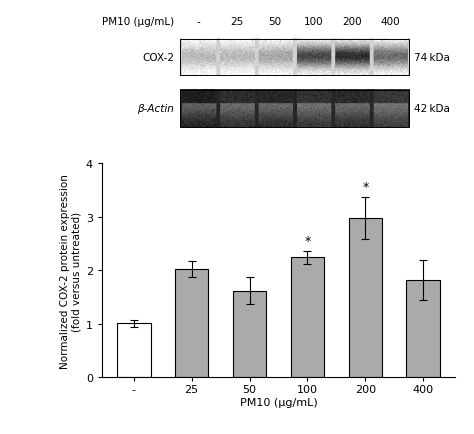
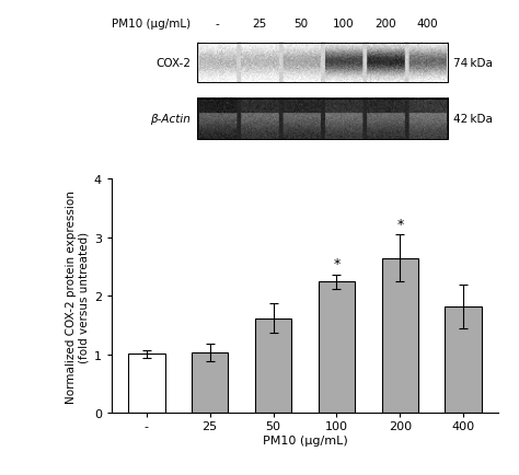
25: 2.02 -> 1.04
200: 2.98 -> 2.65
